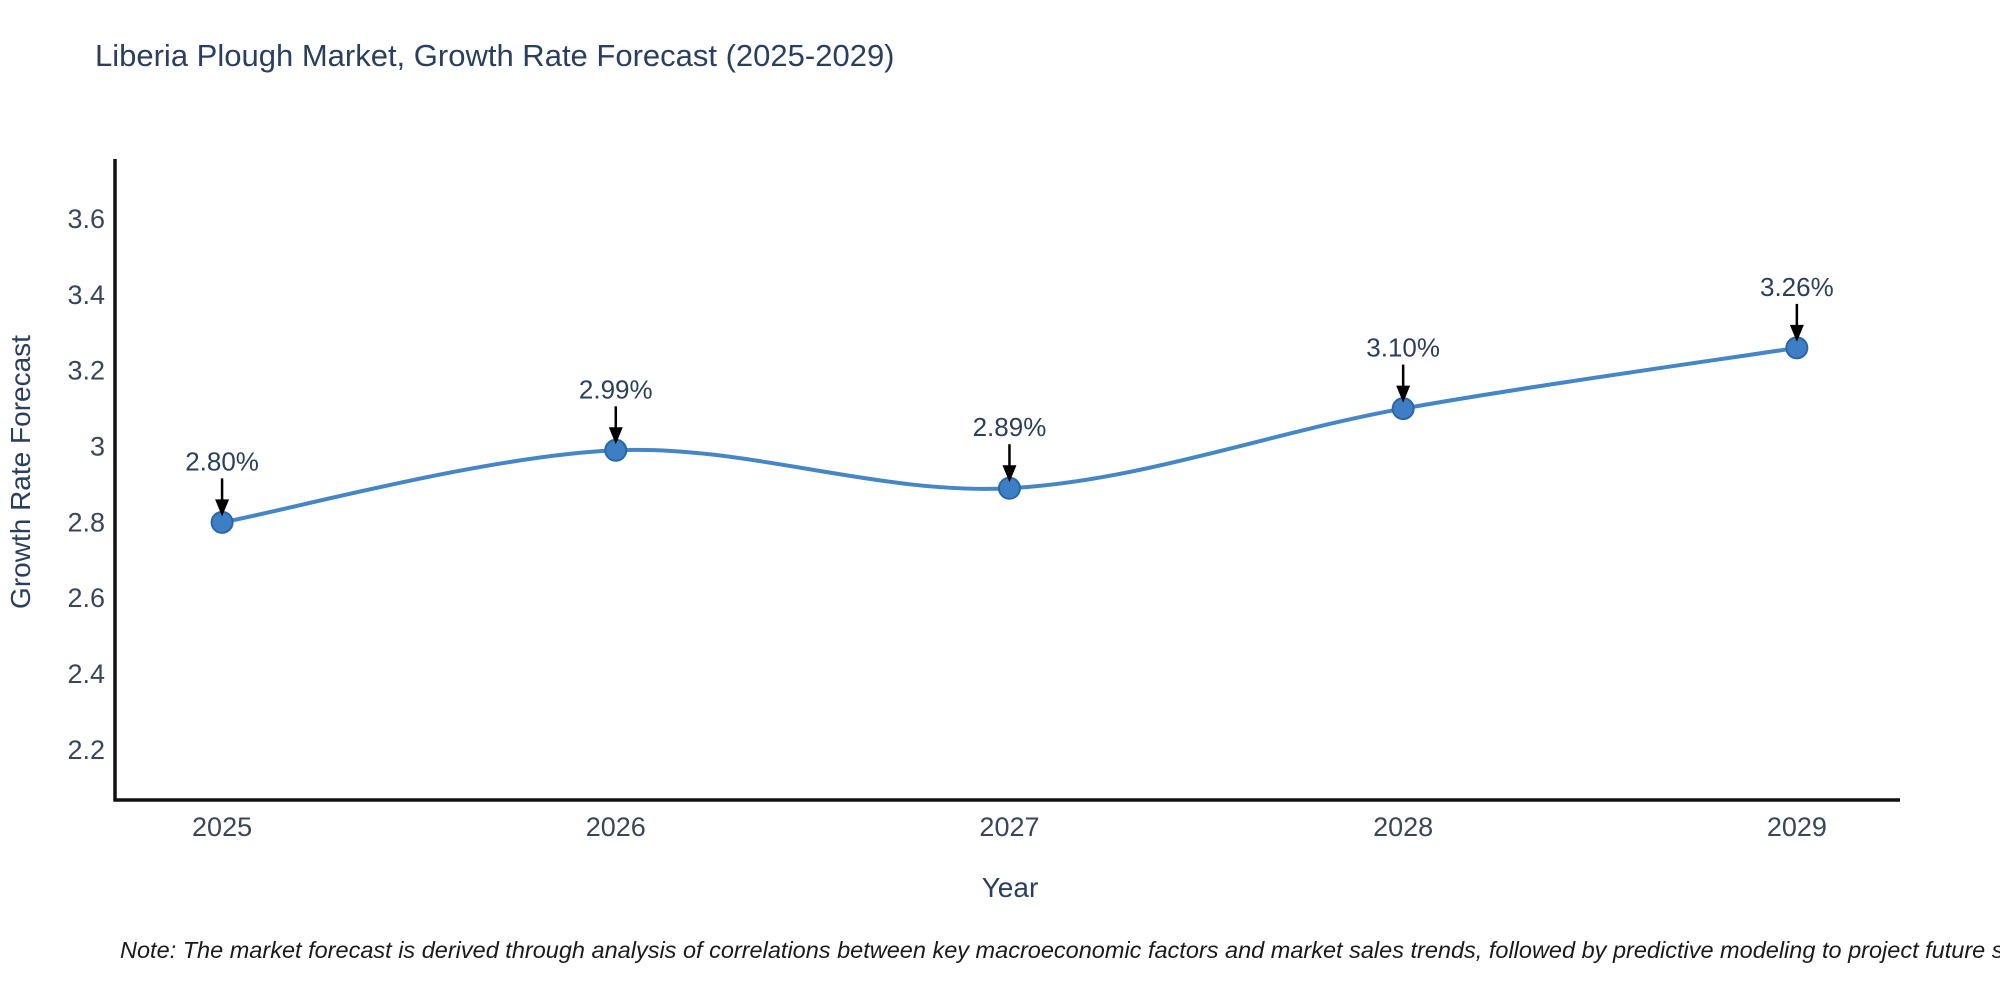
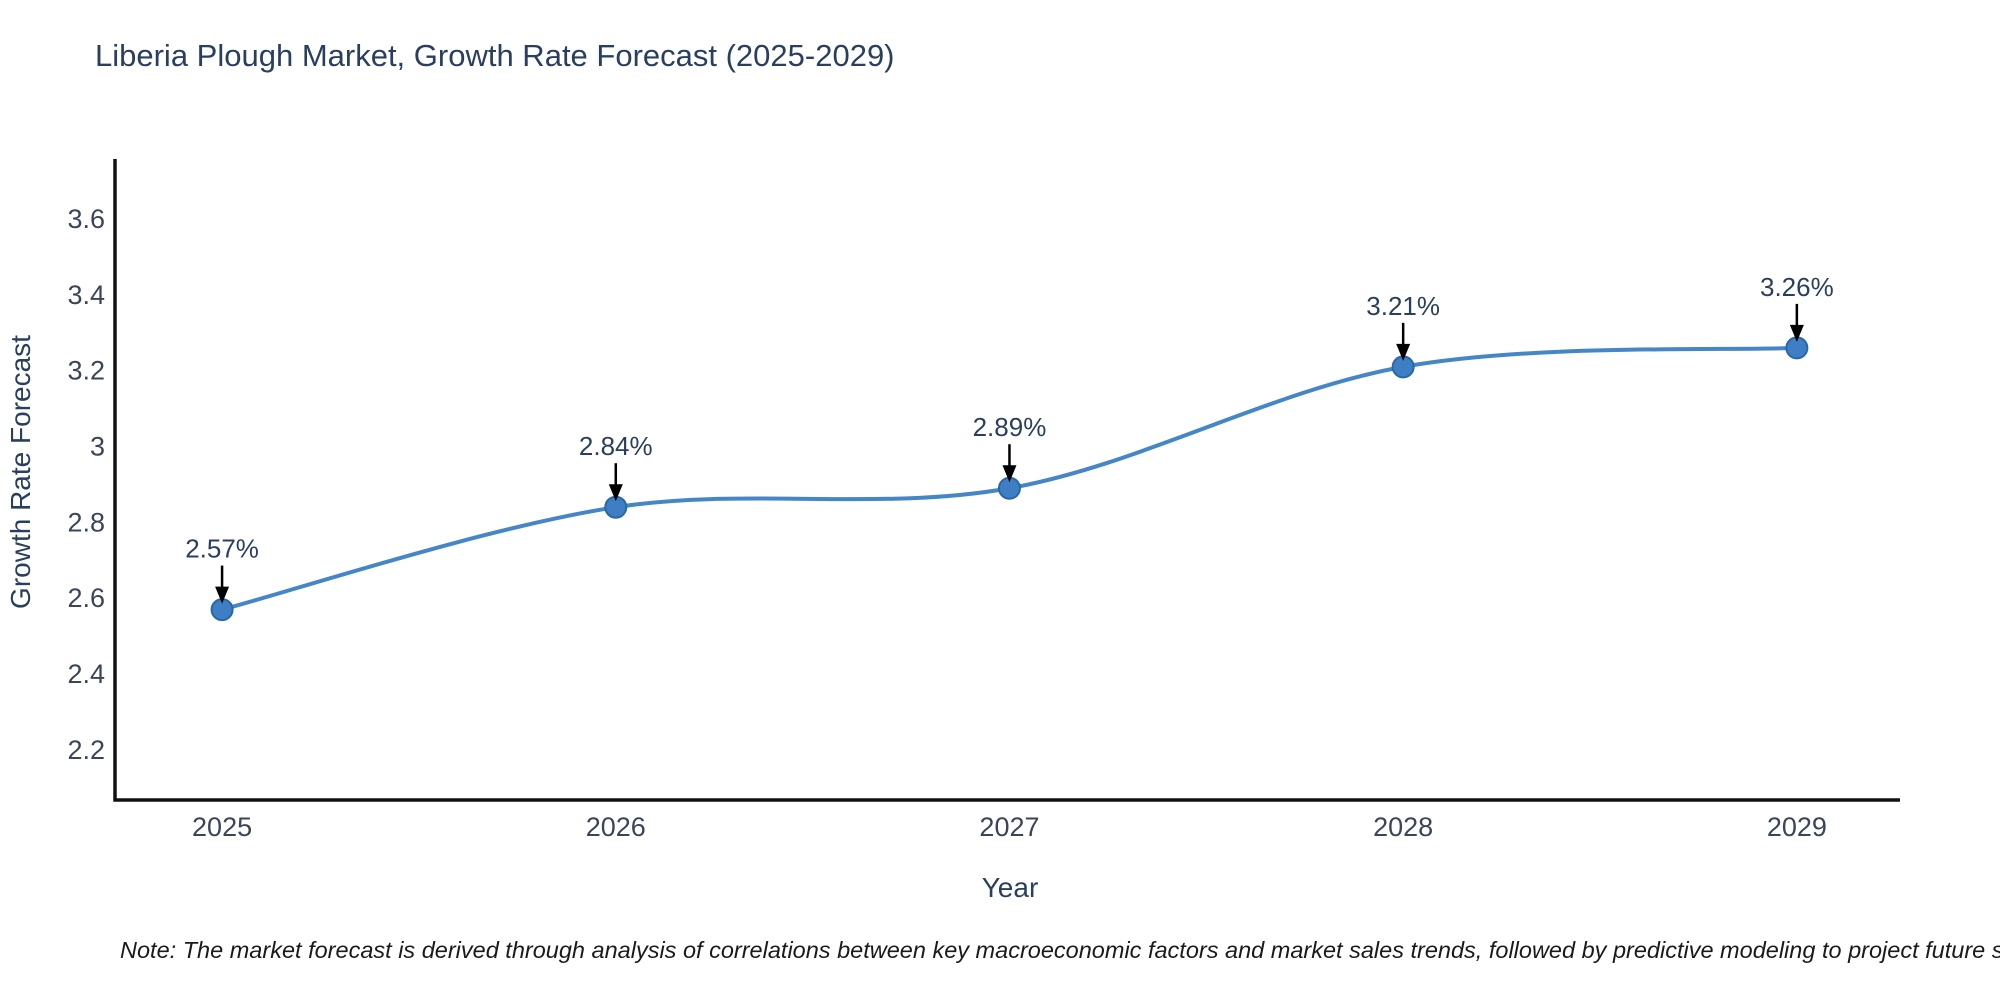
2025: 2.80% -> 2.57%
2026: 2.99% -> 2.84%
2028: 3.10% -> 3.21%
